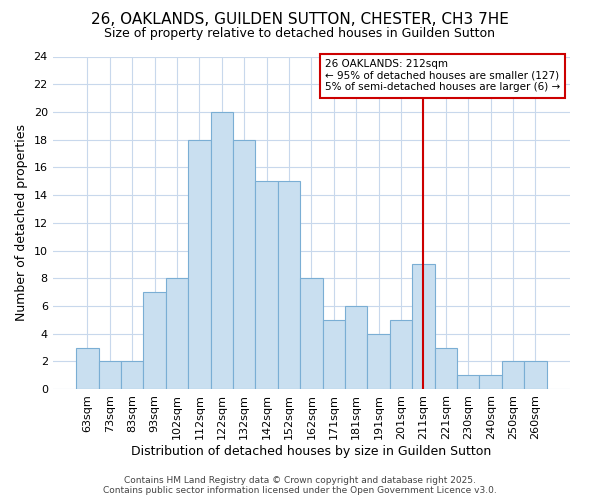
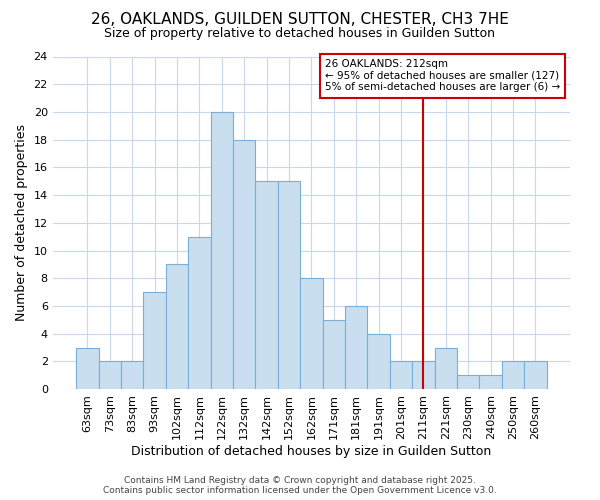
102sqm: 8 -> 9
112sqm: 18 -> 11
201sqm: 5 -> 2
211sqm: 9 -> 2
